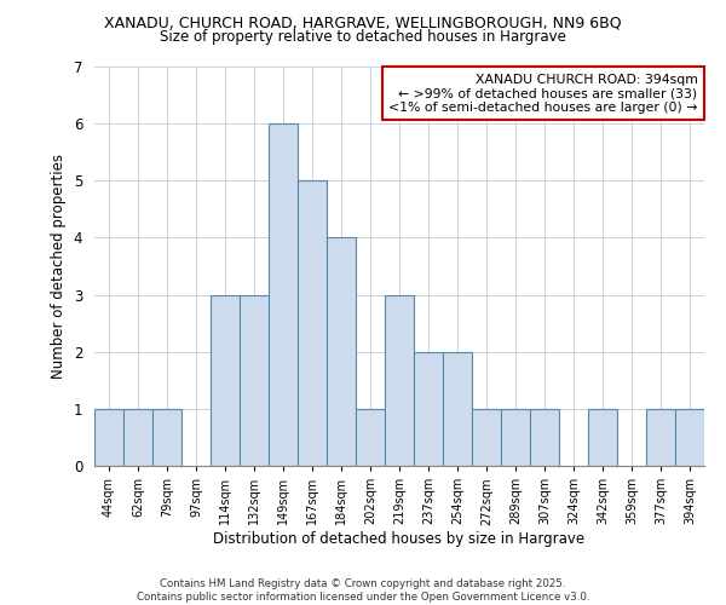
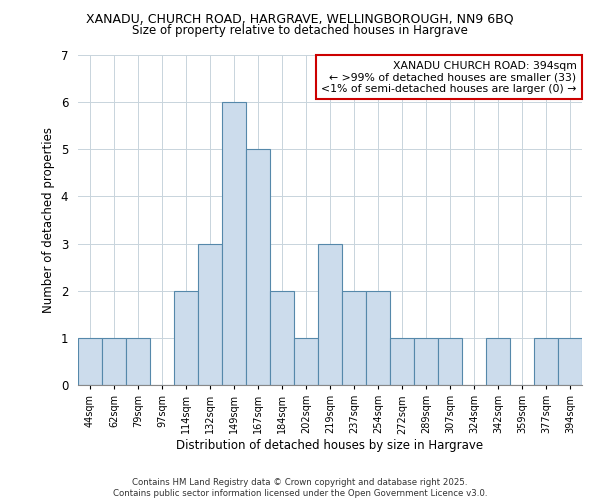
114sqm: 3 -> 2
184sqm: 4 -> 2
